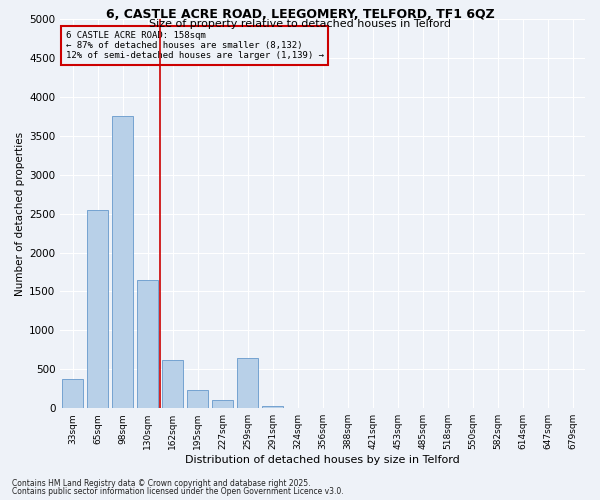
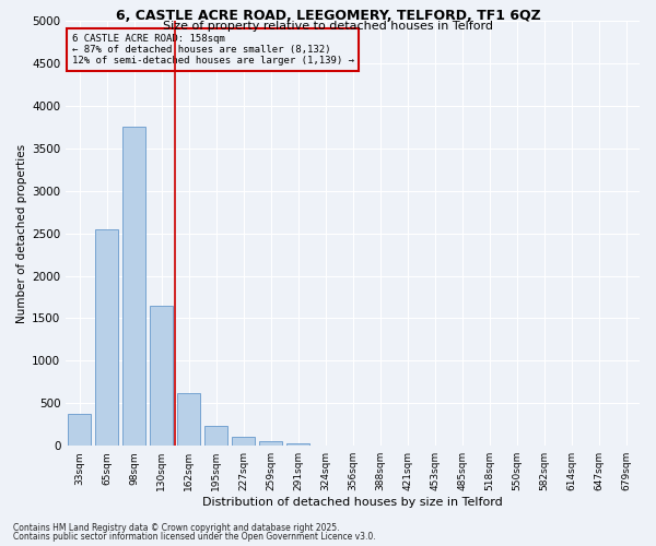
259sqm: 640 -> 50
